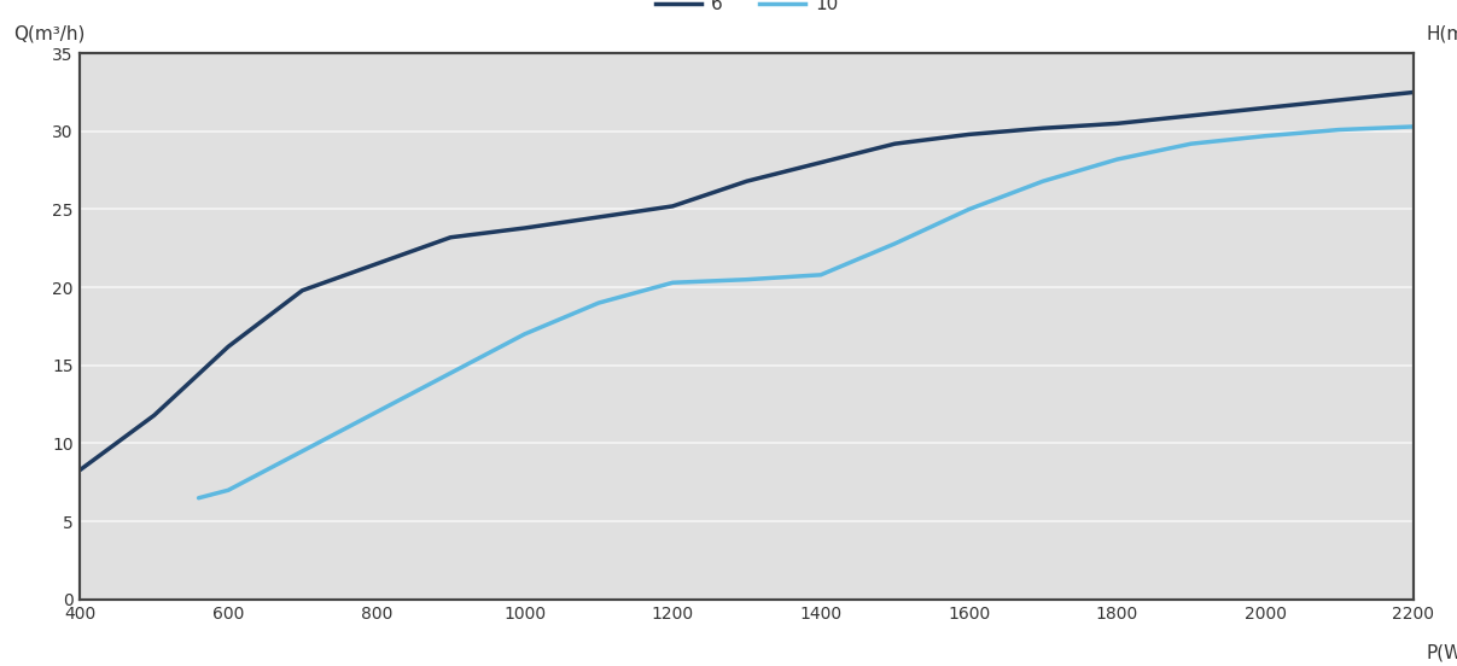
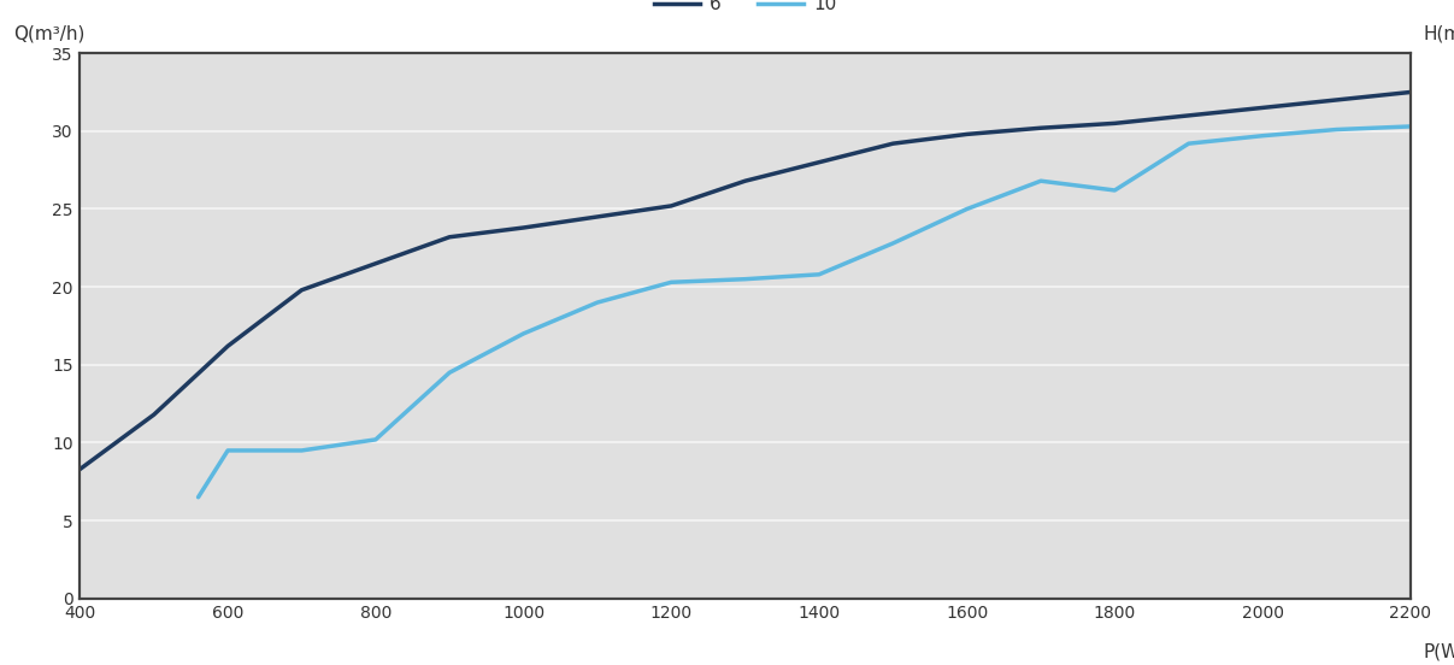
10/600: 7.0 -> 9.5
10/800: 12.0 -> 10.2
10/1800: 28.2 -> 26.2
